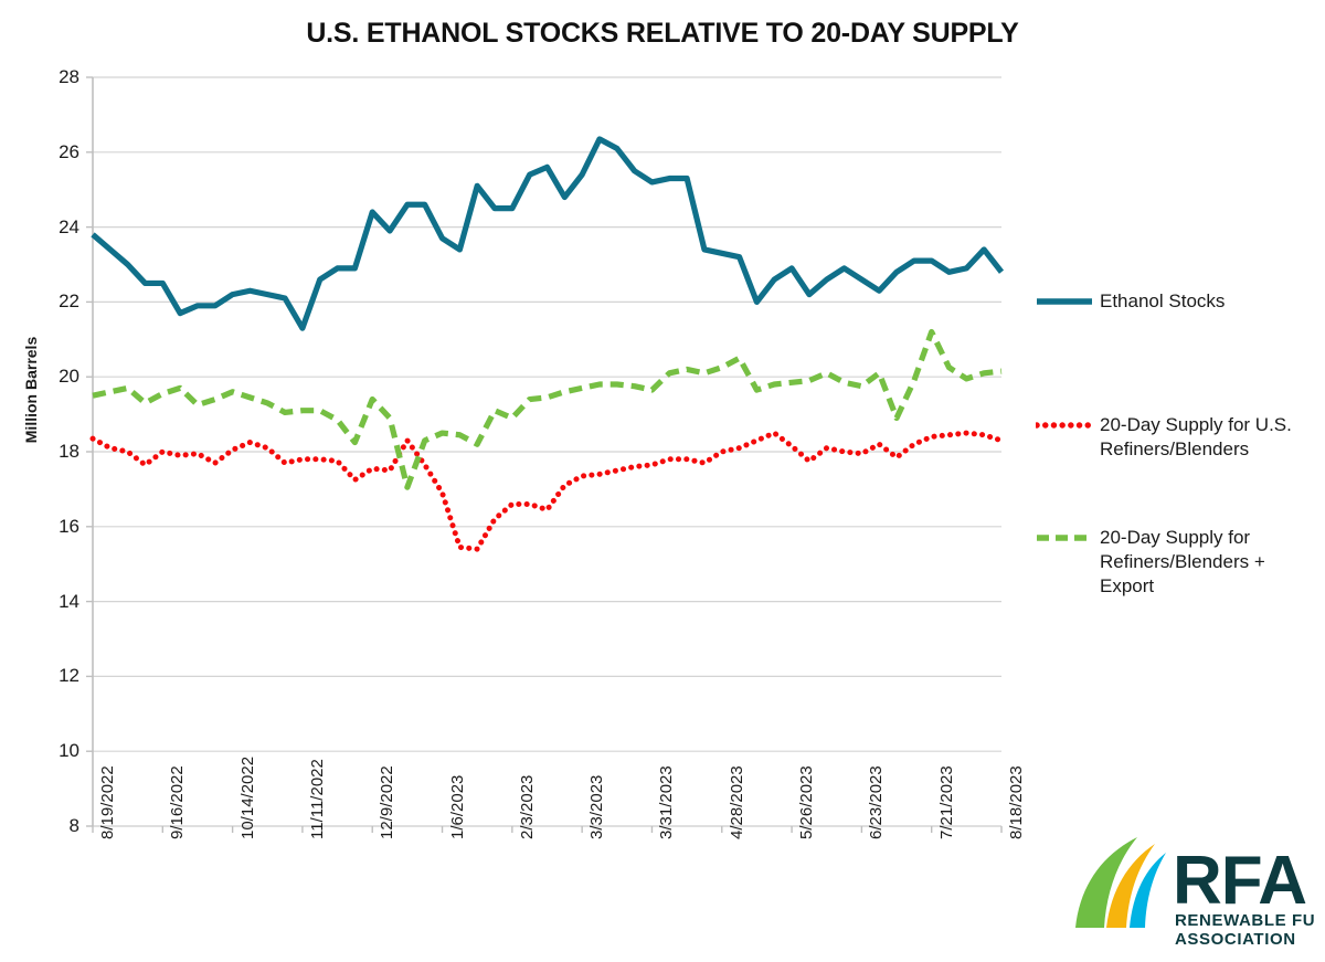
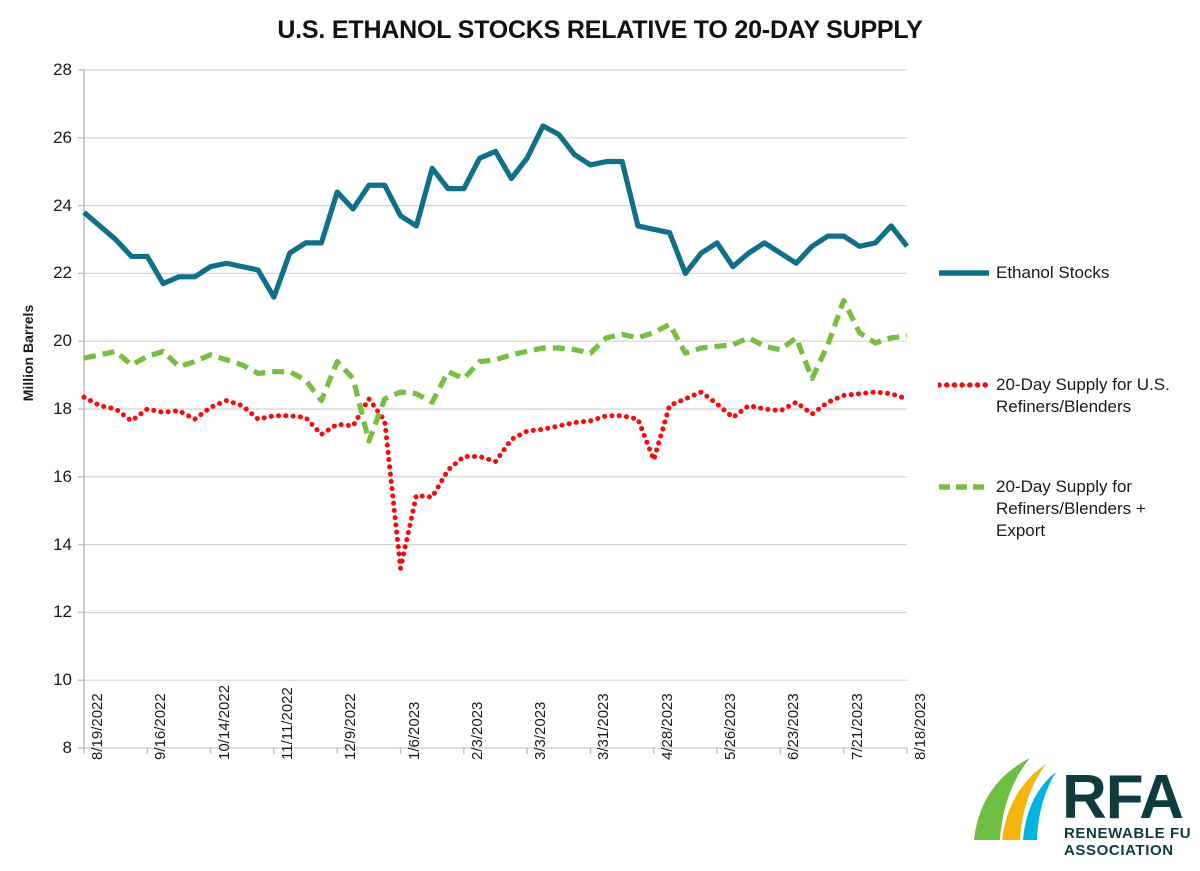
20-Day Supply for U.S. Refiners/Blenders/1/6/2023: 16.9 -> 13.3
20-Day Supply for U.S. Refiners/Blenders/4/28/2023: 18.0 -> 16.5
